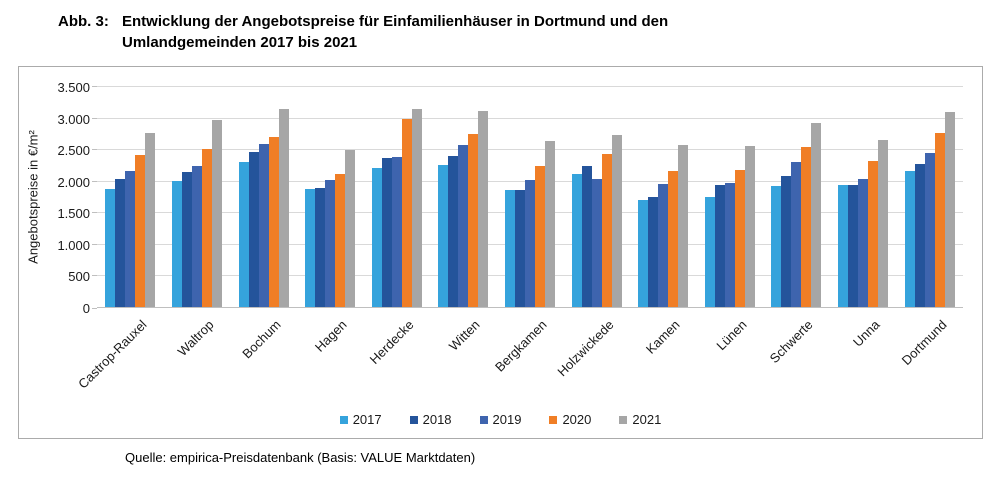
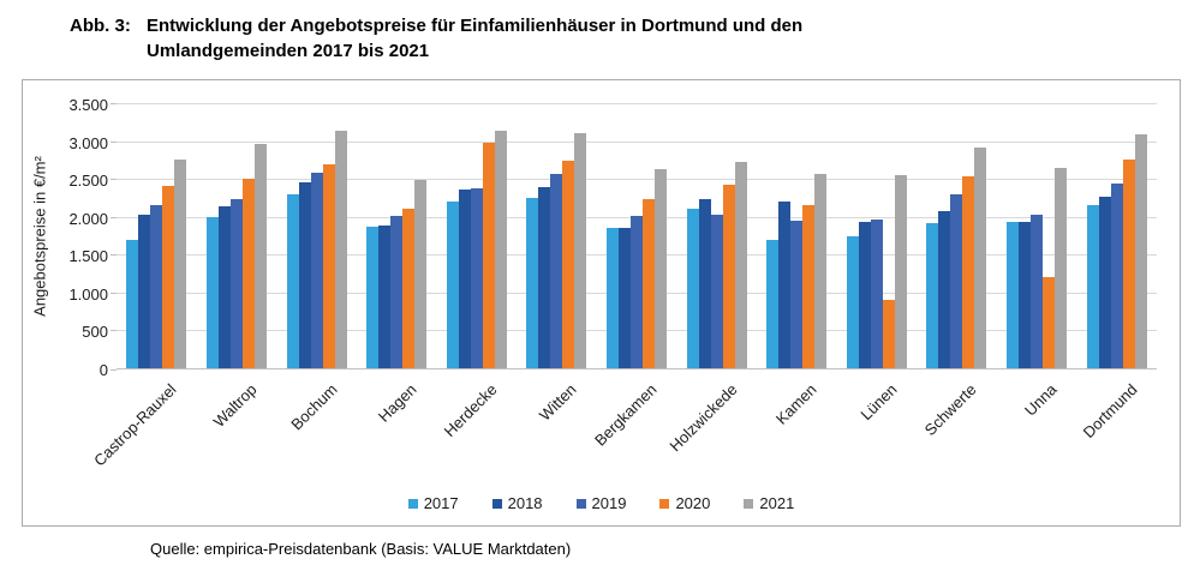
2017/Castrop-Rauxel: 1900 -> 1700
2018/Kamen: 1800 -> 2200
2020/Lünen: 2200 -> 900
2020/Unna: 2300 -> 1200
